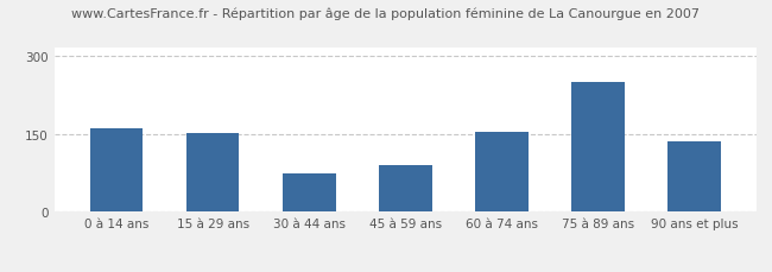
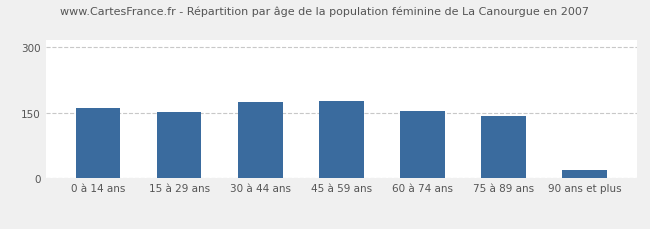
30 à 44 ans: 75 -> 175
45 à 59 ans: 90 -> 177
75 à 89 ans: 250 -> 143
90 ans et plus: 135 -> 19
